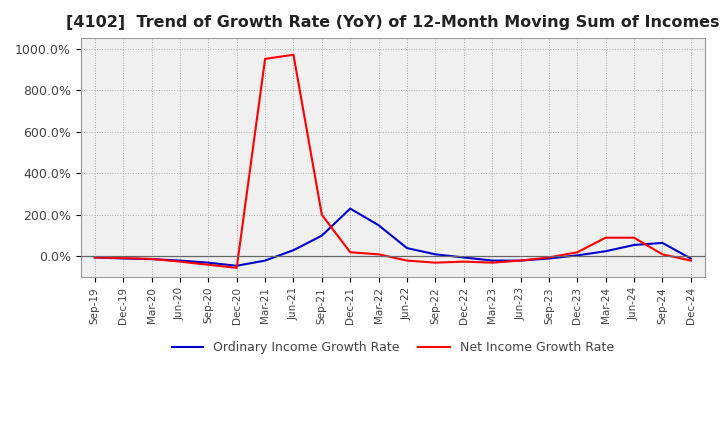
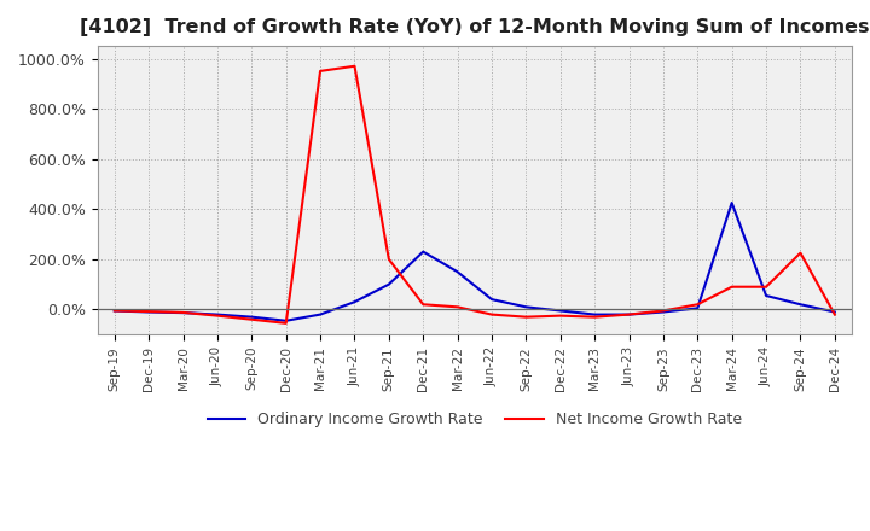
Ordinary Income Growth Rate/Mar-24: 25% -> 425%
Ordinary Income Growth Rate/Sep-24: 65% -> 20%
Net Income Growth Rate/Sep-24: 10% -> 225%
